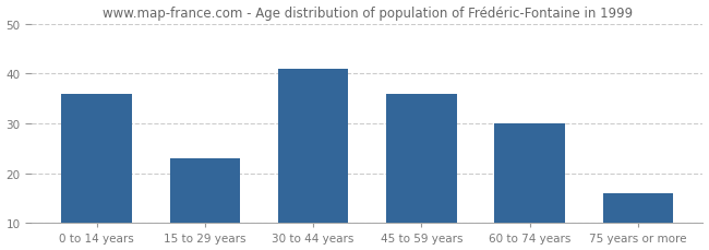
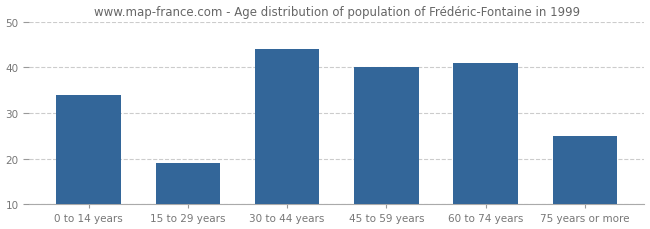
0 to 14 years: 36 -> 34
15 to 29 years: 23 -> 19
30 to 44 years: 41 -> 44
45 to 59 years: 36 -> 40
60 to 74 years: 30 -> 41
75 years or more: 16 -> 25
